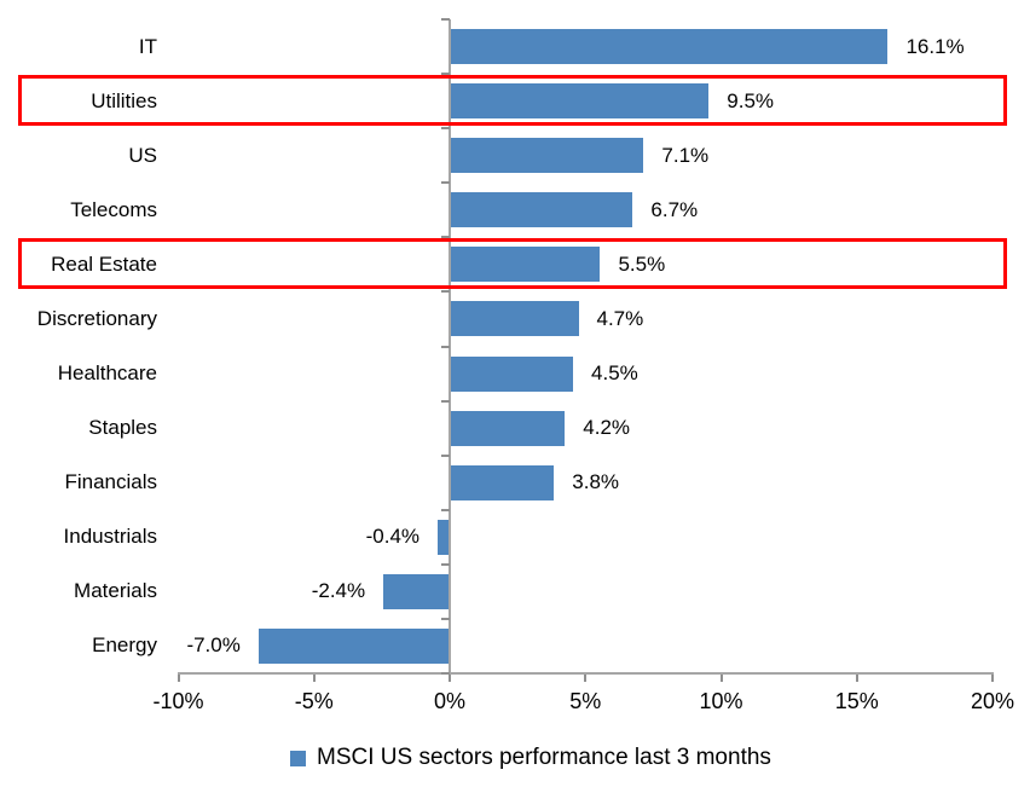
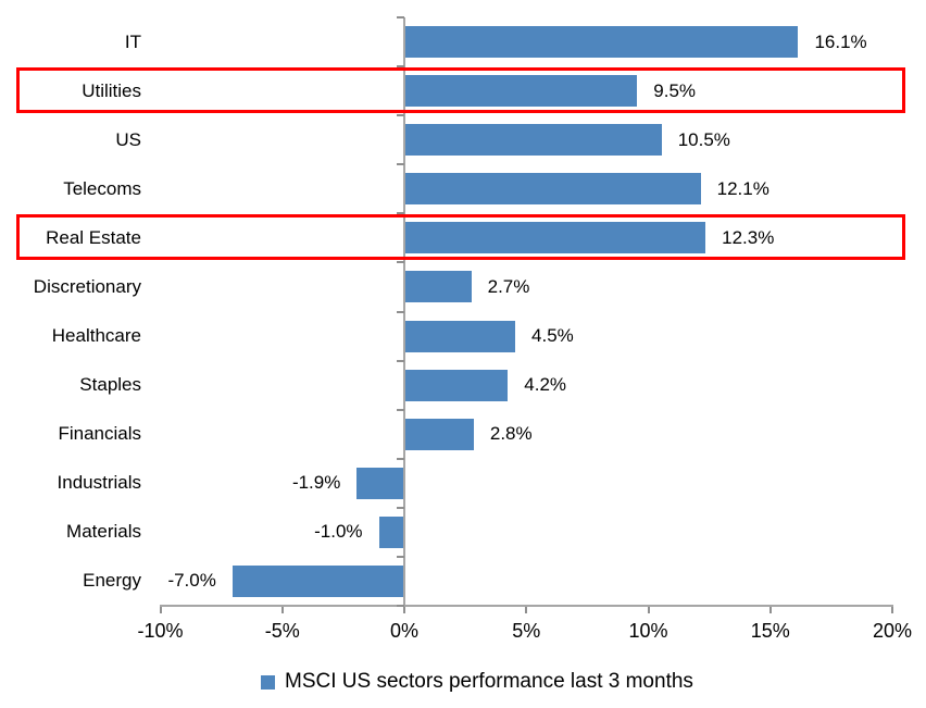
US: 7.1% -> 10.5%
Telecoms: 6.7% -> 12.1%
Real Estate: 5.5% -> 12.3%
Discretionary: 4.7% -> 2.7%
Financials: 3.8% -> 2.8%
Industrials: -0.4% -> -1.9%
Materials: -2.4% -> -1.0%
